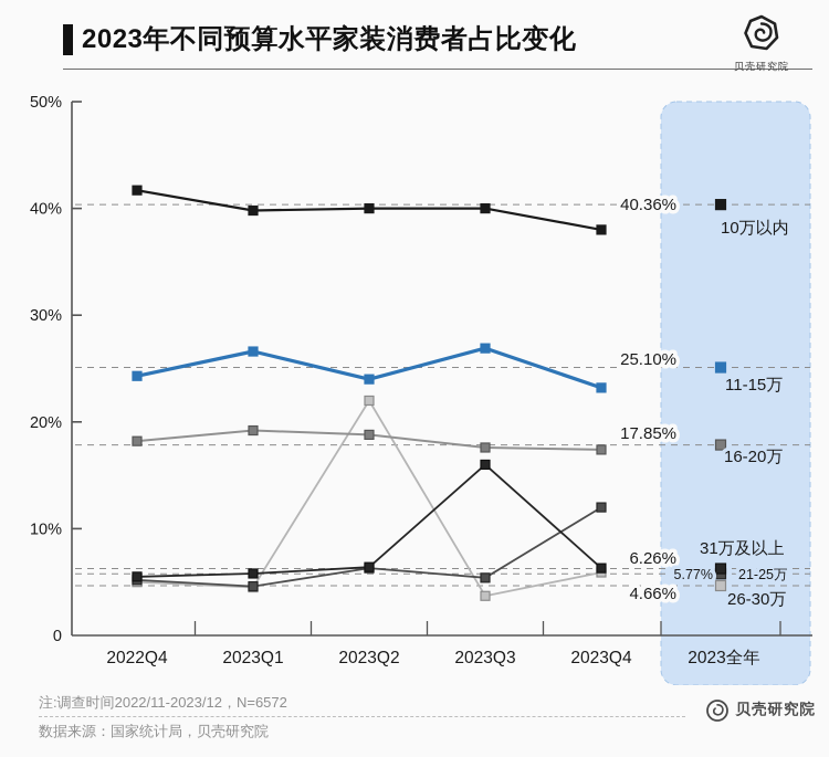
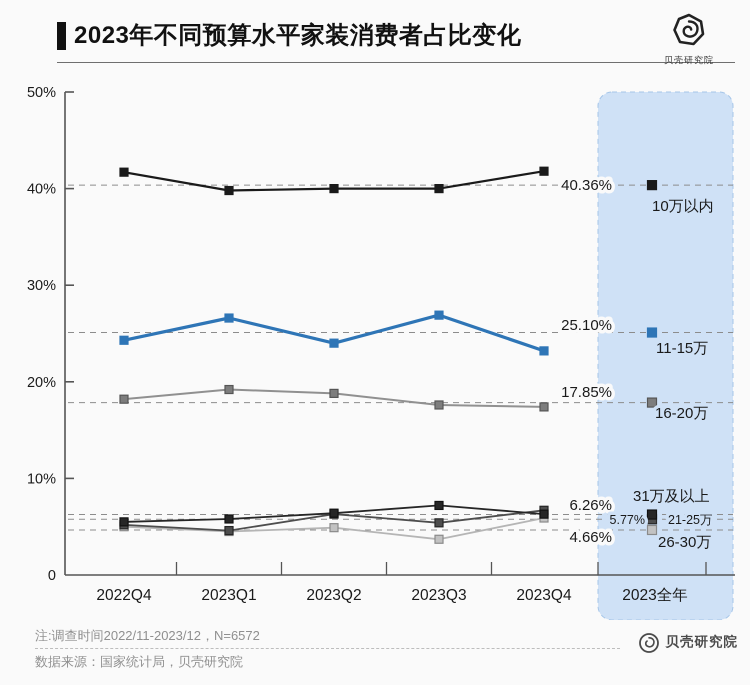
26-30万/2023Q2: 22% -> 5%
31万及以上/2023Q3: 16% -> 7%
10万以内/2023Q4: 38% -> 42%
21-25万/2023Q4: 12% -> 7%
